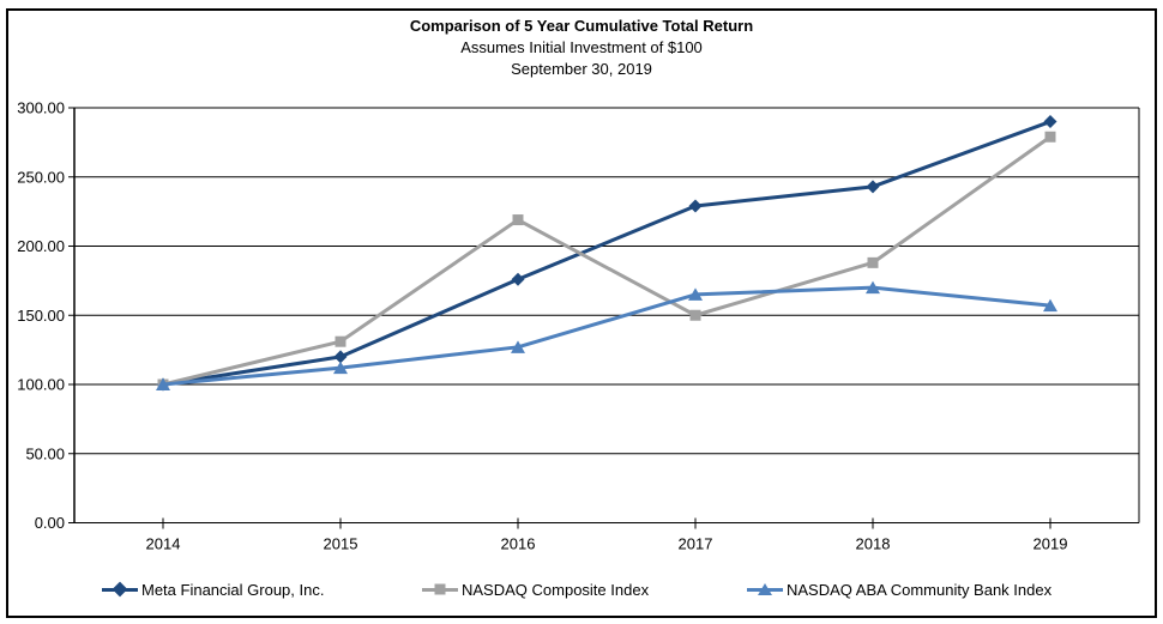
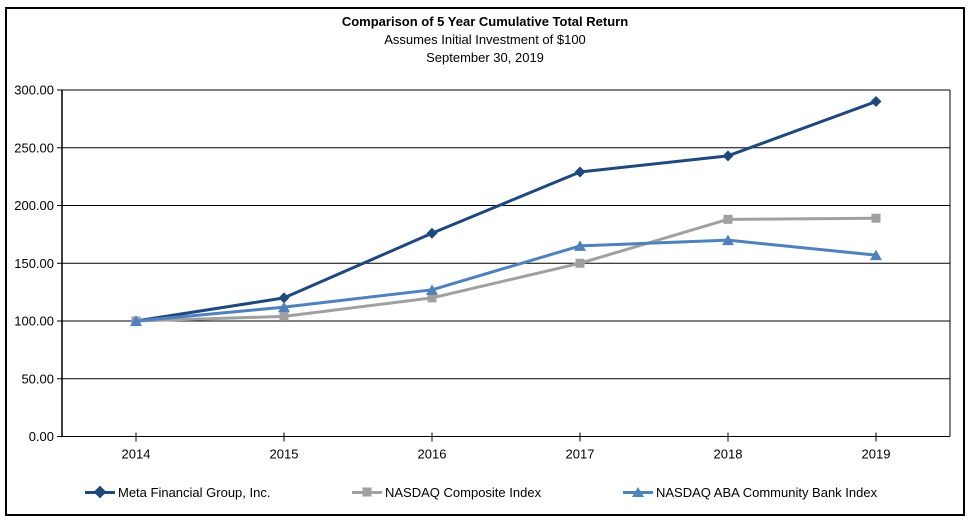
NASDAQ Composite Index/2015: 131 -> 104
NASDAQ Composite Index/2016: 219 -> 120
NASDAQ Composite Index/2019: 279 -> 189
